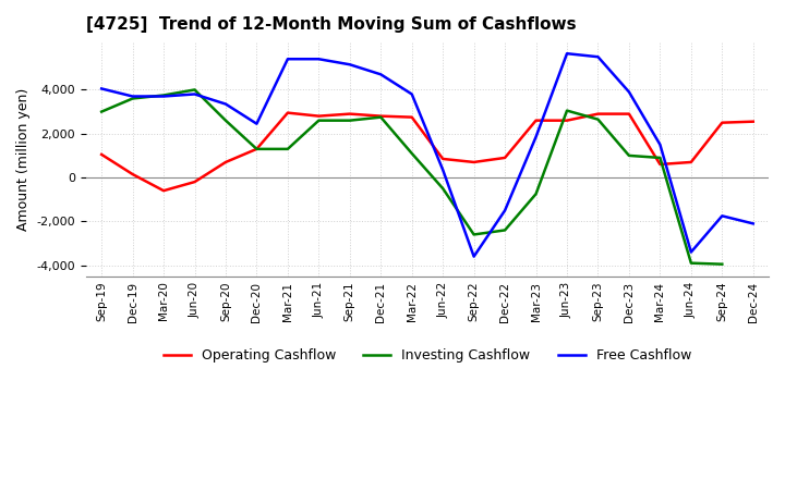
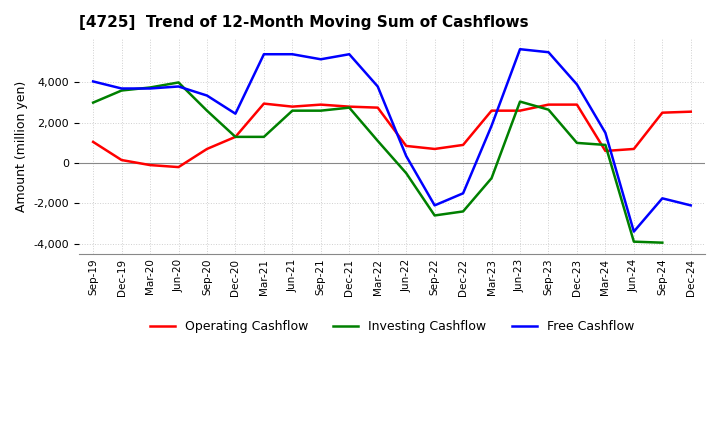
Operating Cashflow/Mar-20: -600 -> -100
Free Cashflow/Dec-21: 4,700 -> 5,400
Free Cashflow/Sep-22: -3,600 -> -2,100
